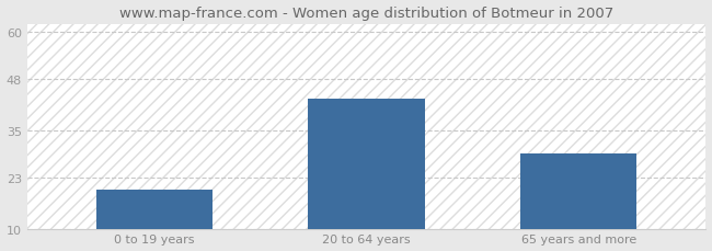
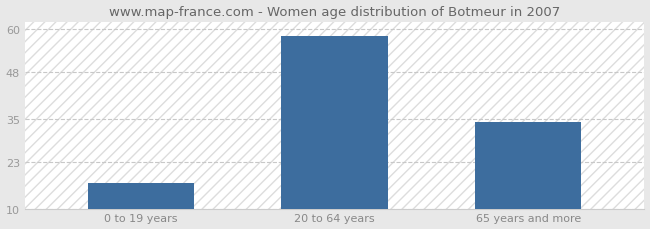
0 to 19 years: 20 -> 17
20 to 64 years: 43 -> 58
65 years and more: 29 -> 34
